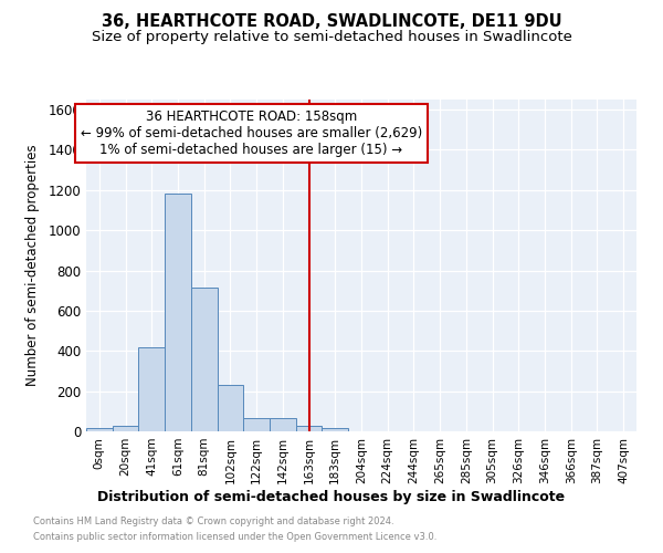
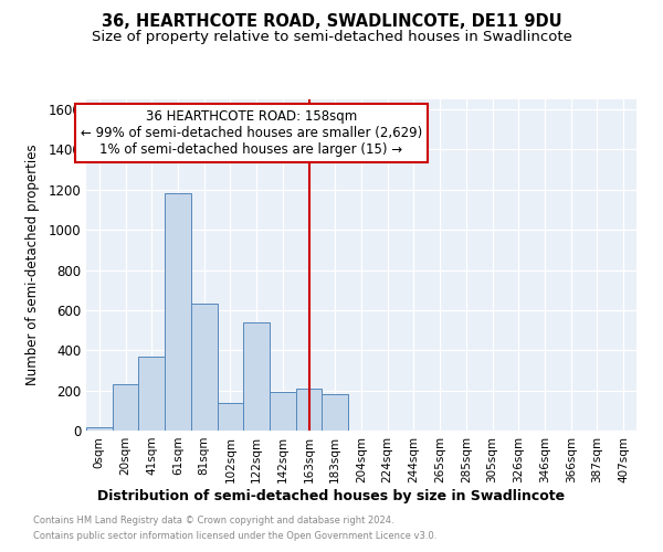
20sqm: 30 -> 230
41sqm: 420 -> 370
81sqm: 720 -> 630
102sqm: 230 -> 140
122sqm: 70 -> 540
142sqm: 70 -> 190
163sqm: 30 -> 210
183sqm: 20 -> 180
